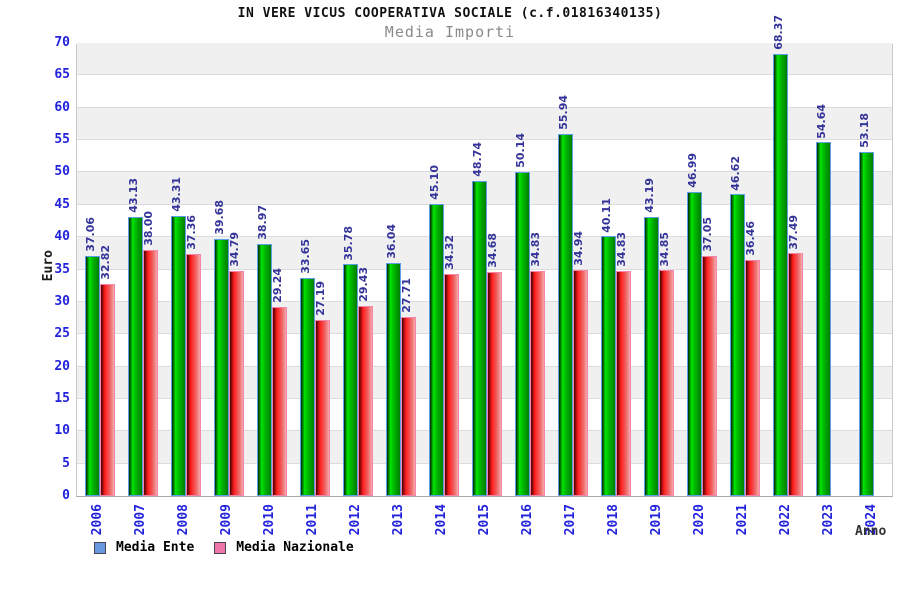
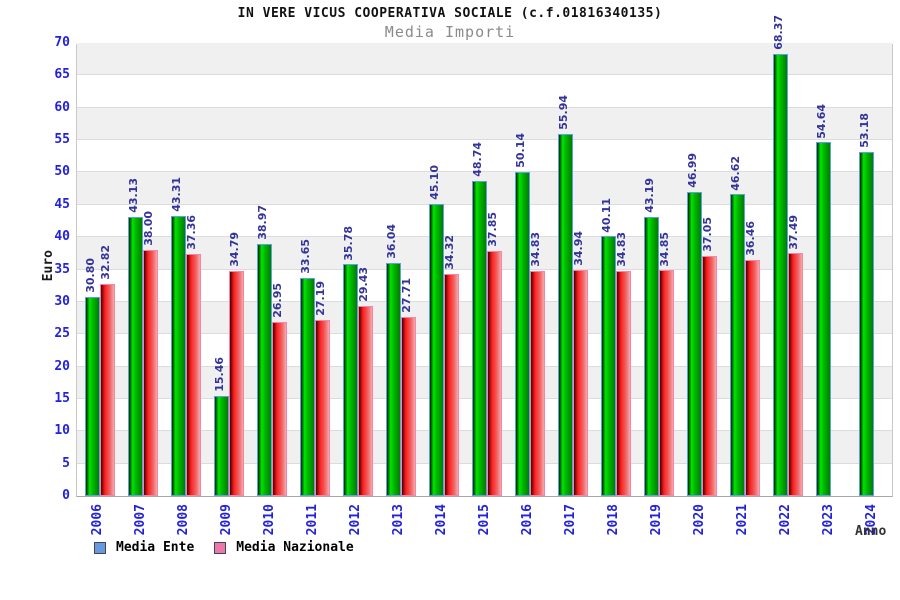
Media Ente/2006: 37.06 -> 30.80
Media Ente/2009: 39.68 -> 15.46
Media Nazionale/2010: 29.24 -> 26.95
Media Nazionale/2015: 34.68 -> 37.85
